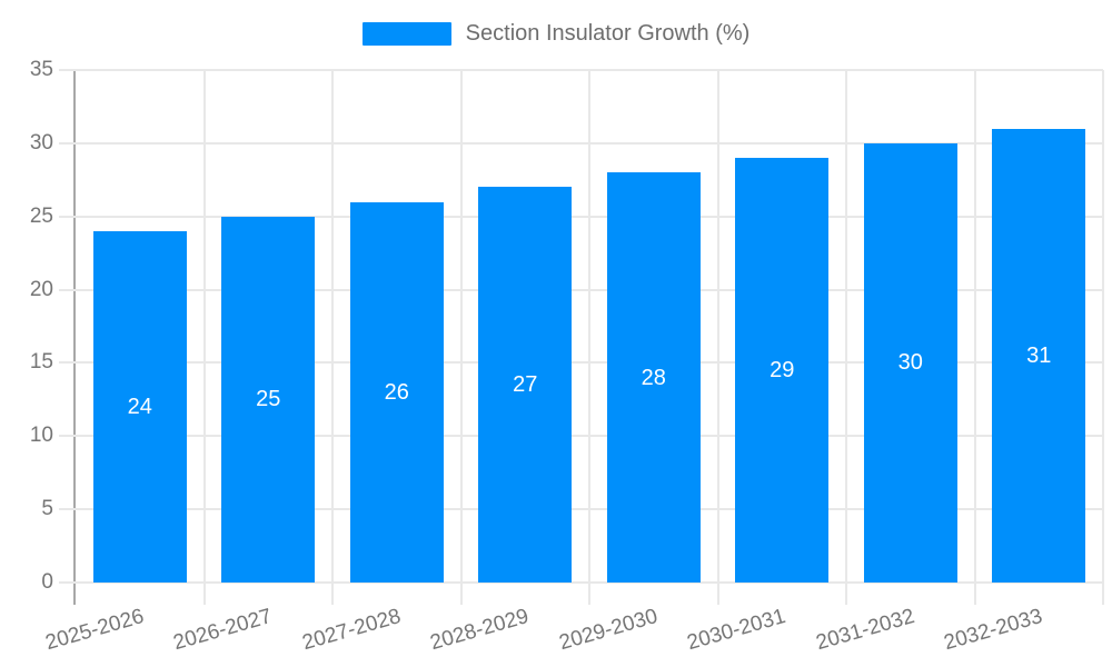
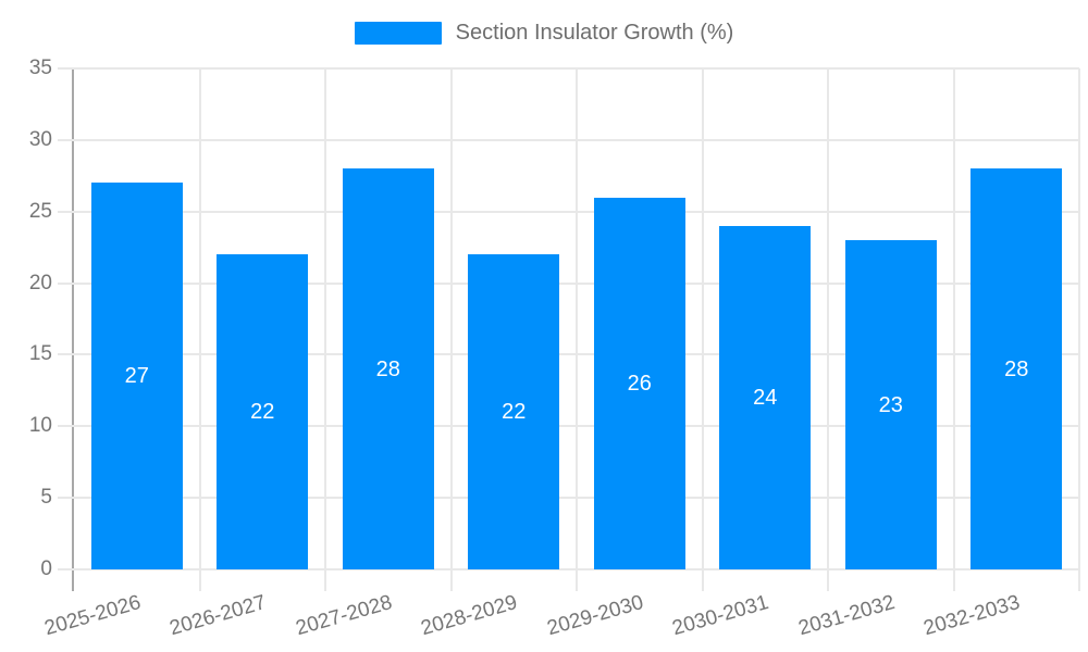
2025-2026: 24 -> 27
2026-2027: 25 -> 22
2027-2028: 26 -> 28
2028-2029: 27 -> 22
2029-2030: 28 -> 26
2030-2031: 29 -> 24
2031-2032: 30 -> 23
2032-2033: 31 -> 28
